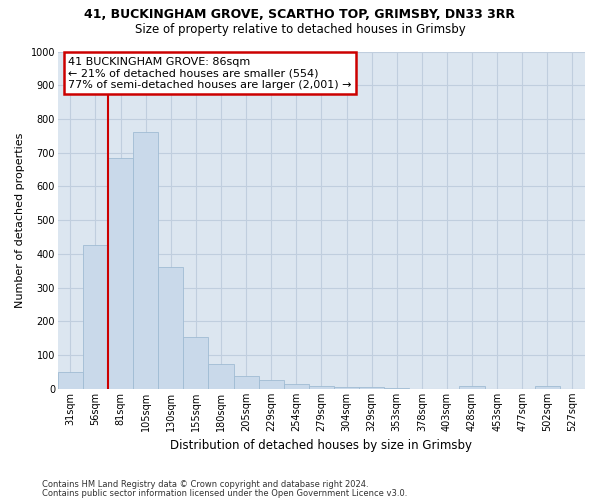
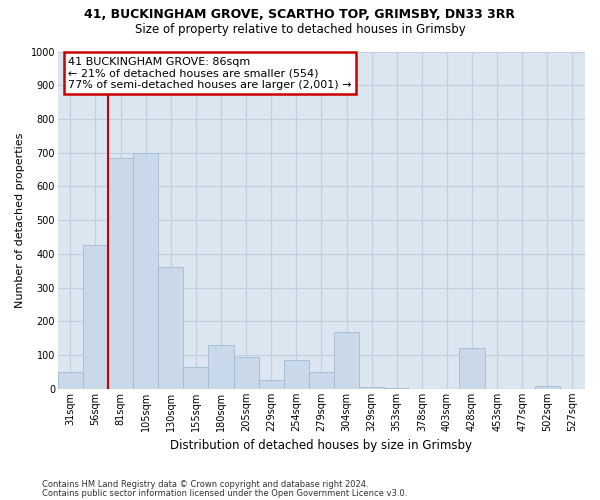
105sqm: 760 -> 700
155sqm: 155 -> 65
180sqm: 75 -> 130
205sqm: 38 -> 95
254sqm: 15 -> 85
279sqm: 10 -> 50
304sqm: 7 -> 170
428sqm: 8 -> 120
